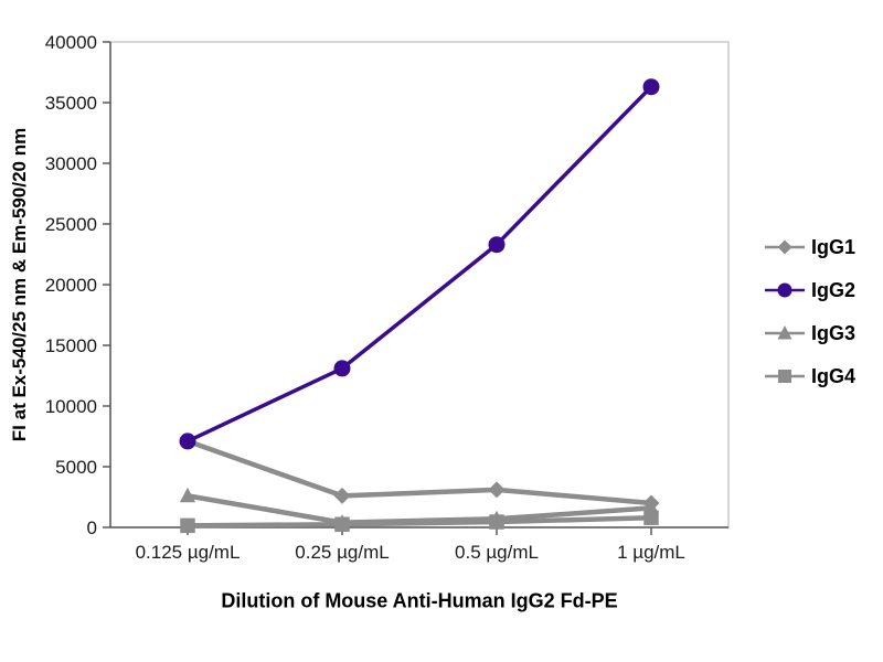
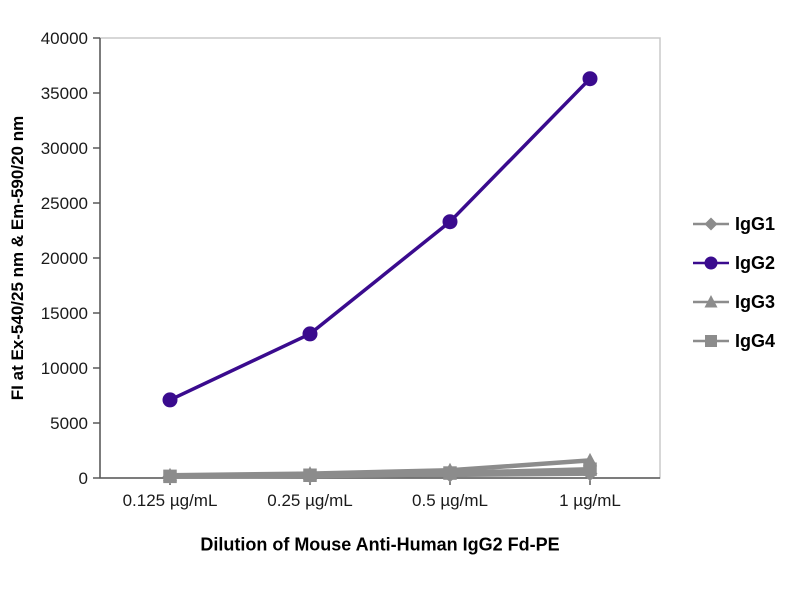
IgG1/0.125 µg/mL: 7100 -> 100
IgG3/0.125 µg/mL: 2600 -> 200
IgG1/0.25 µg/mL: 2600 -> 200
IgG1/0.5 µg/mL: 3100 -> 300
IgG1/1 µg/mL: 2000 -> 400
